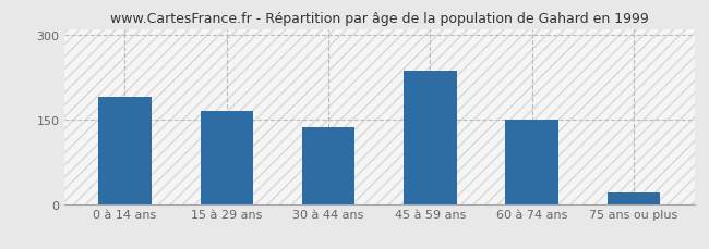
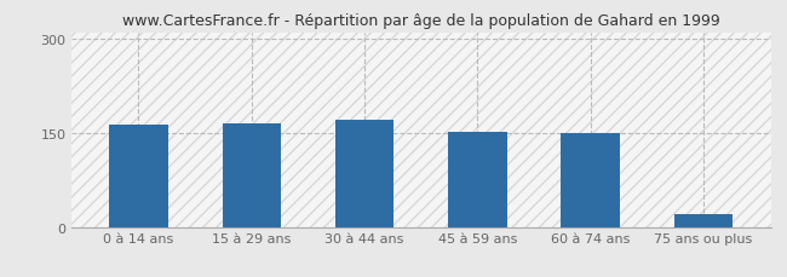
0 à 14 ans: 190 -> 162
30 à 44 ans: 136 -> 170
45 à 59 ans: 236 -> 152
